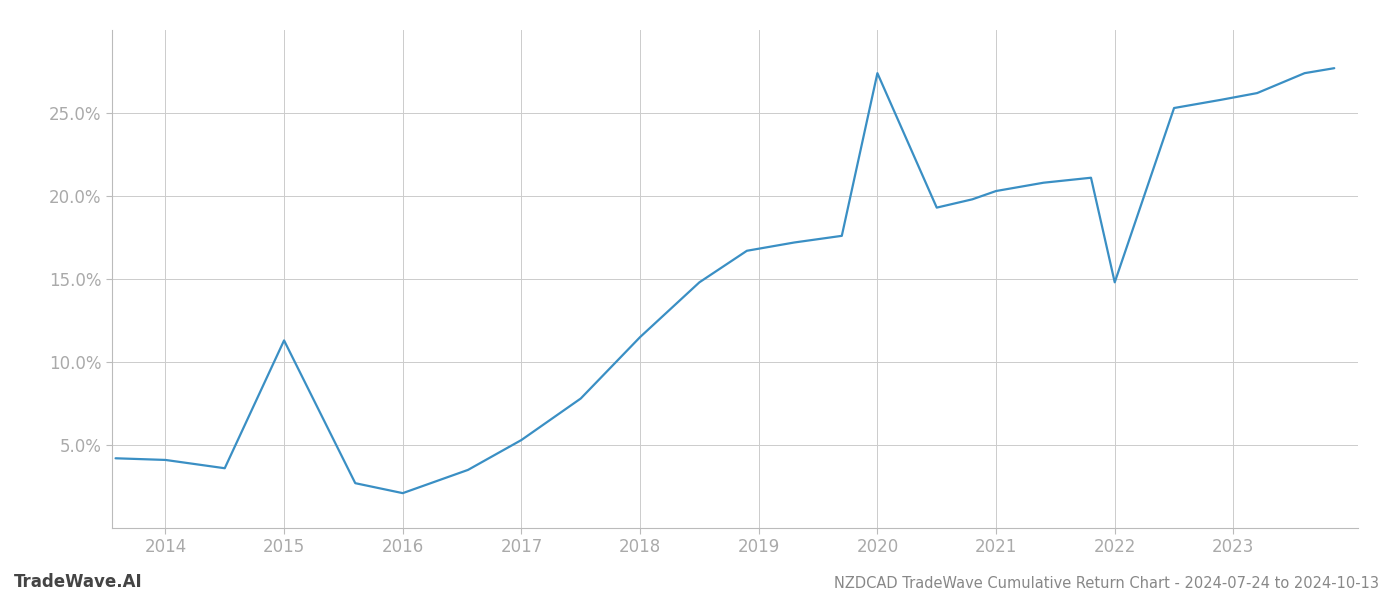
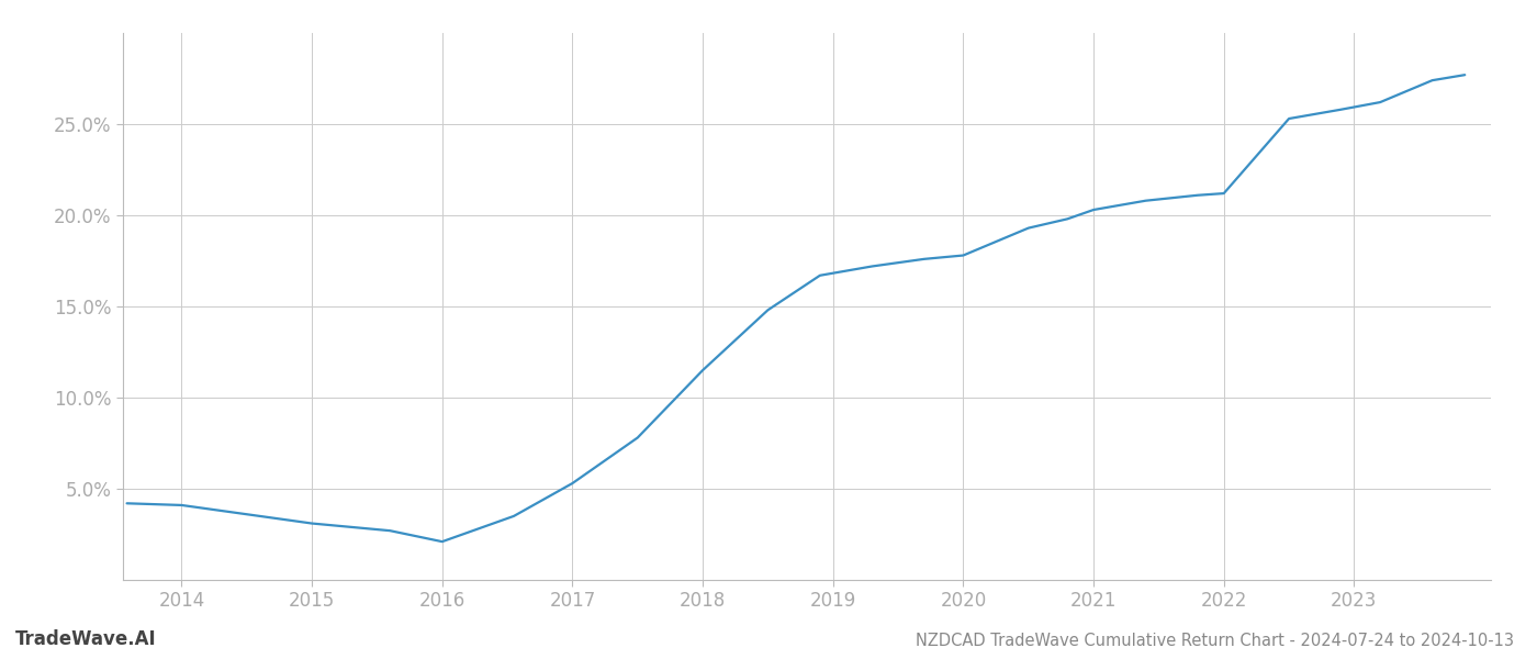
2015: 11.3% -> 3.1%
2020: 27.4% -> 17.8%
2022: 14.8% -> 21.2%
